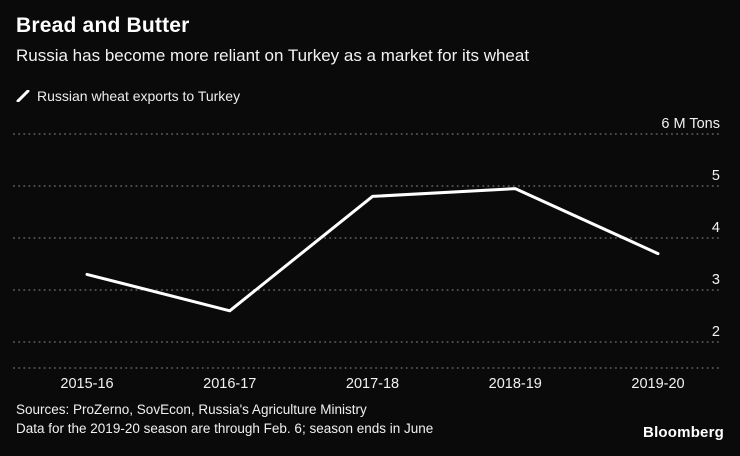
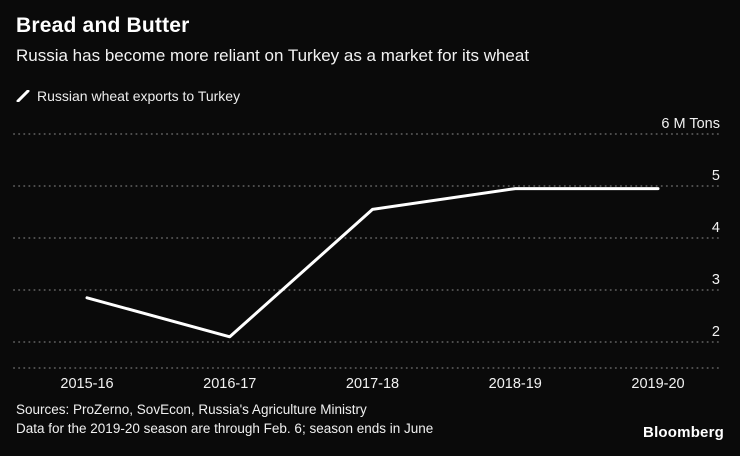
2015-16: 3.3 -> 2.9
2016-17: 2.6 -> 2.1
2017-18: 4.8 -> 4.5
2019-20: 3.7 -> 5.0
